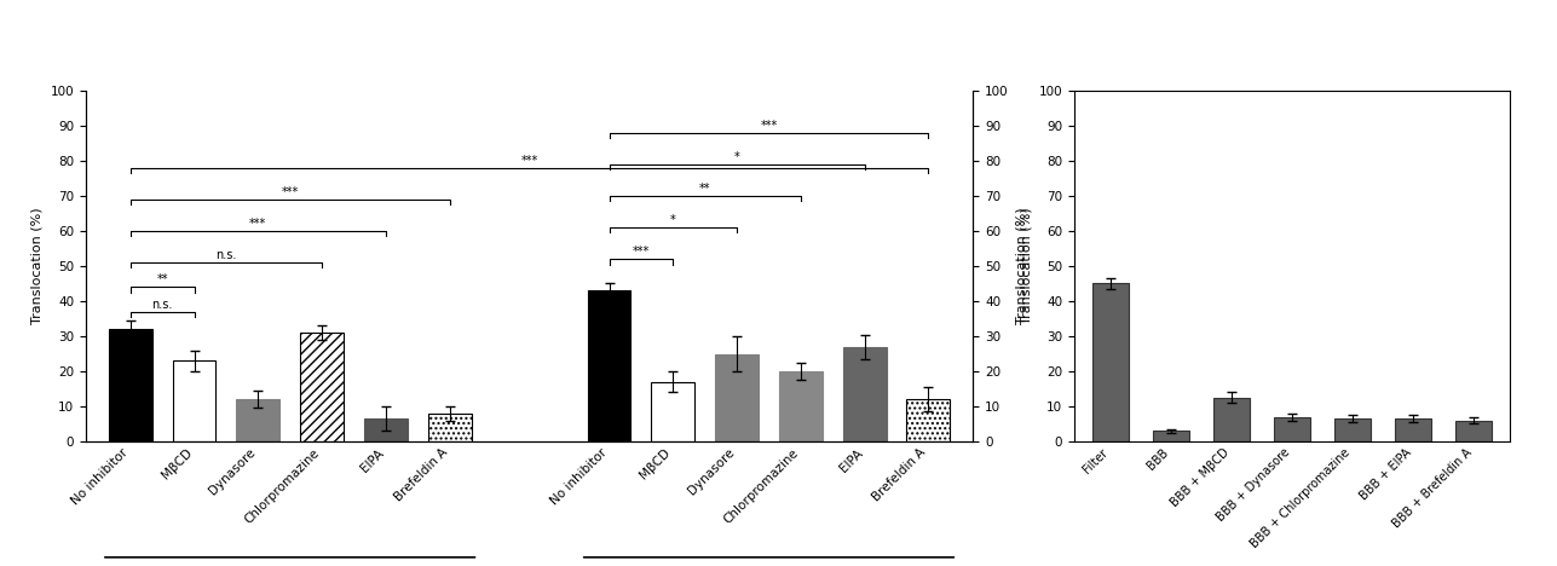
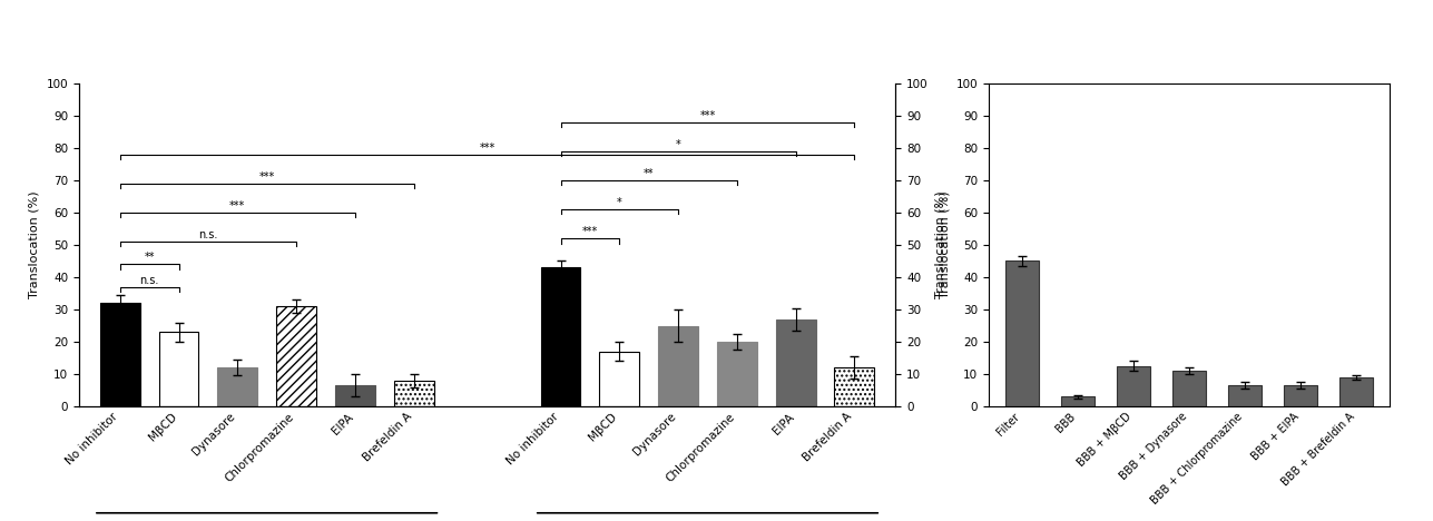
BBB + Dynasore: 7.0 -> 11.0
BBB + Brefeldin A: 6.0 -> 9.0
